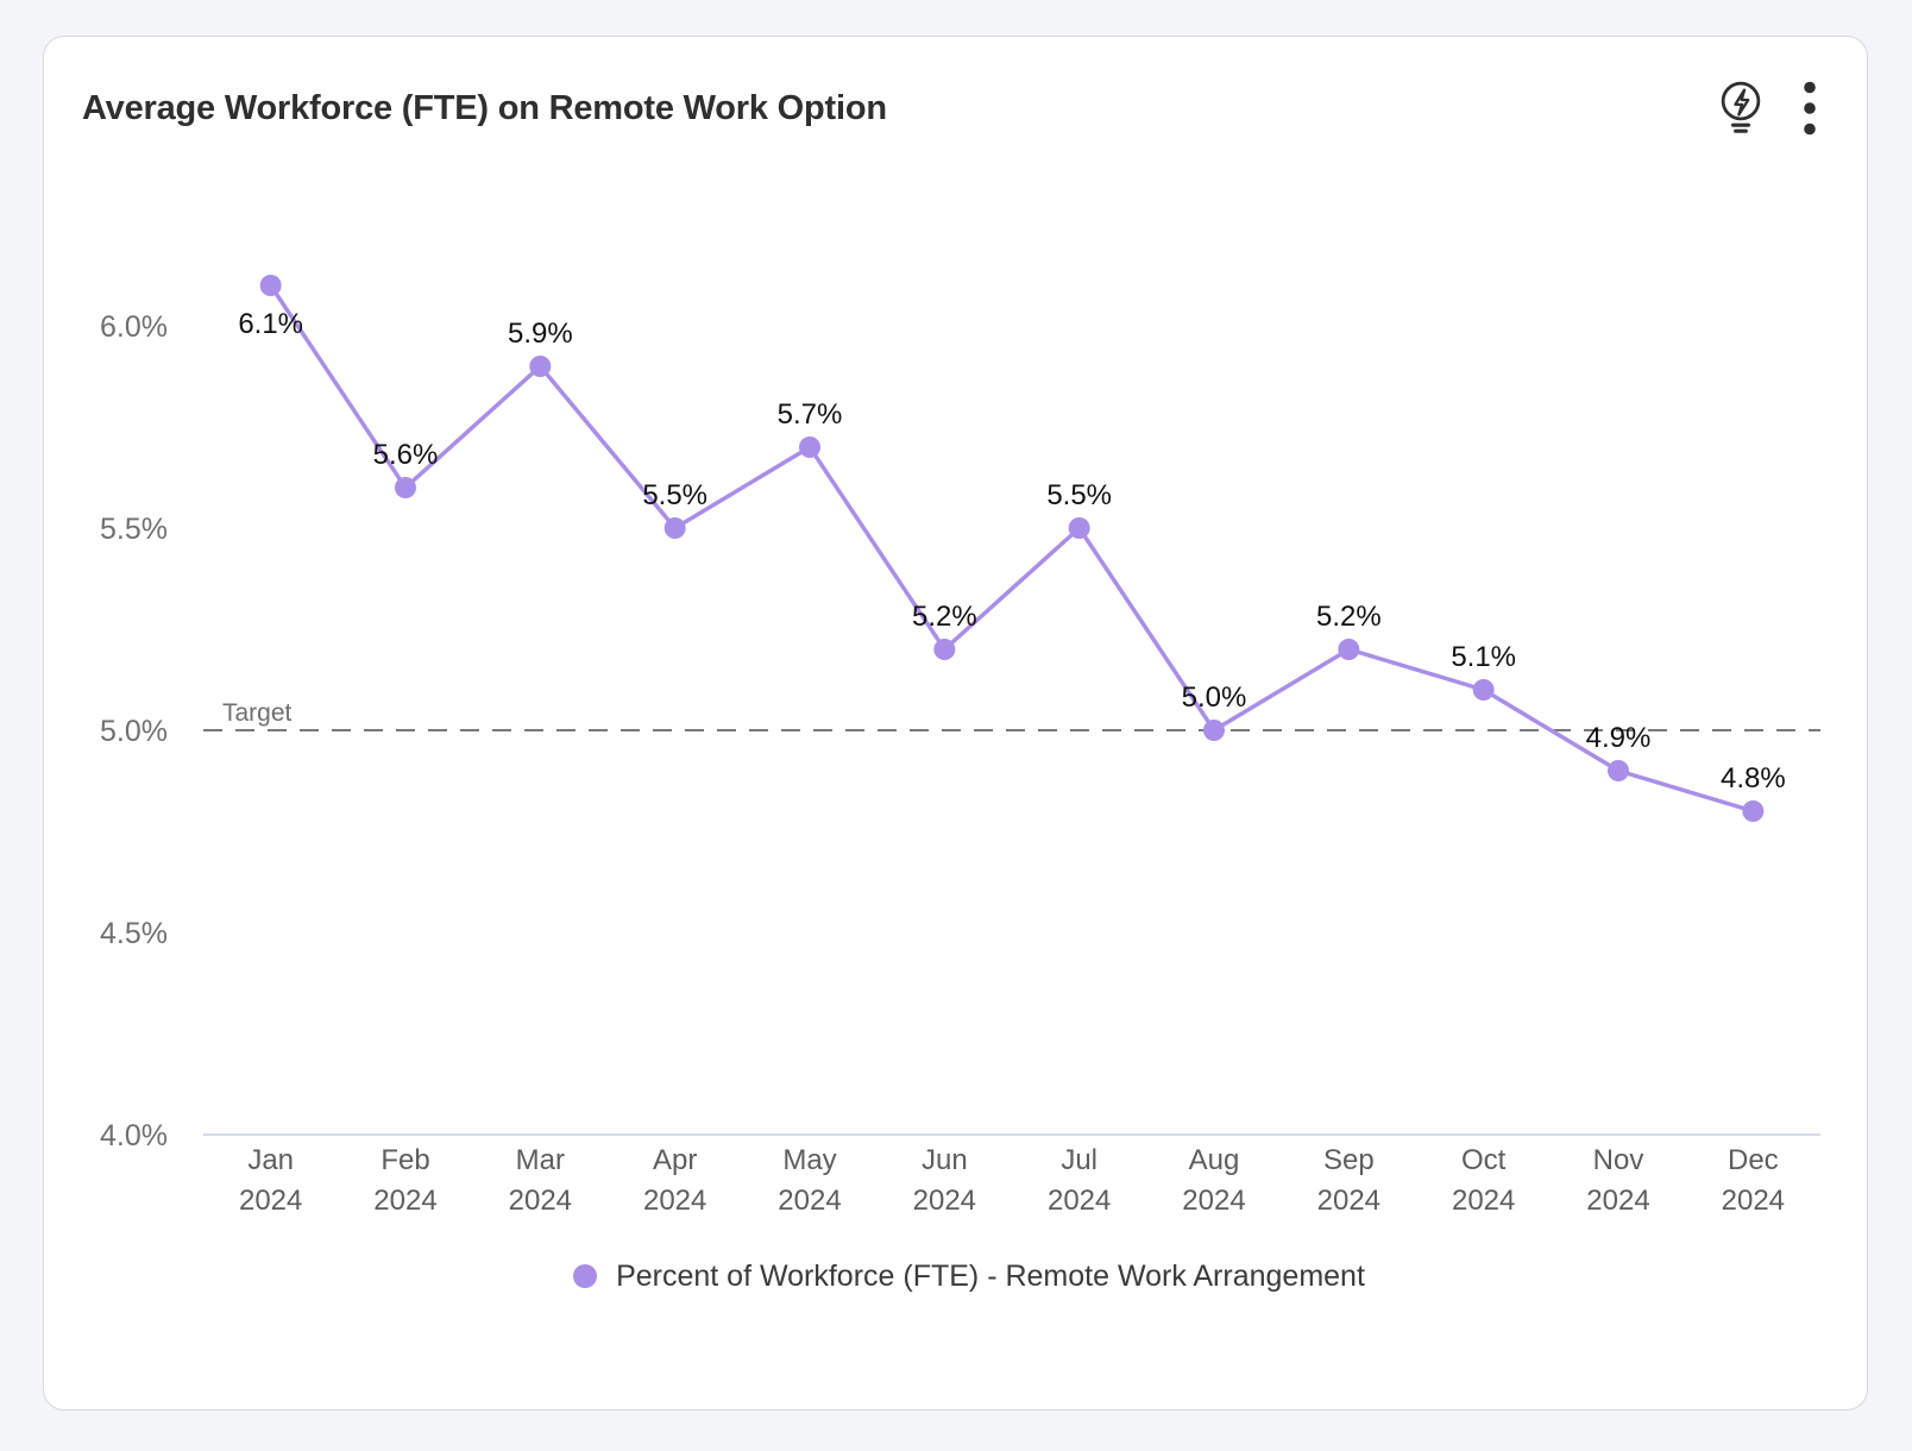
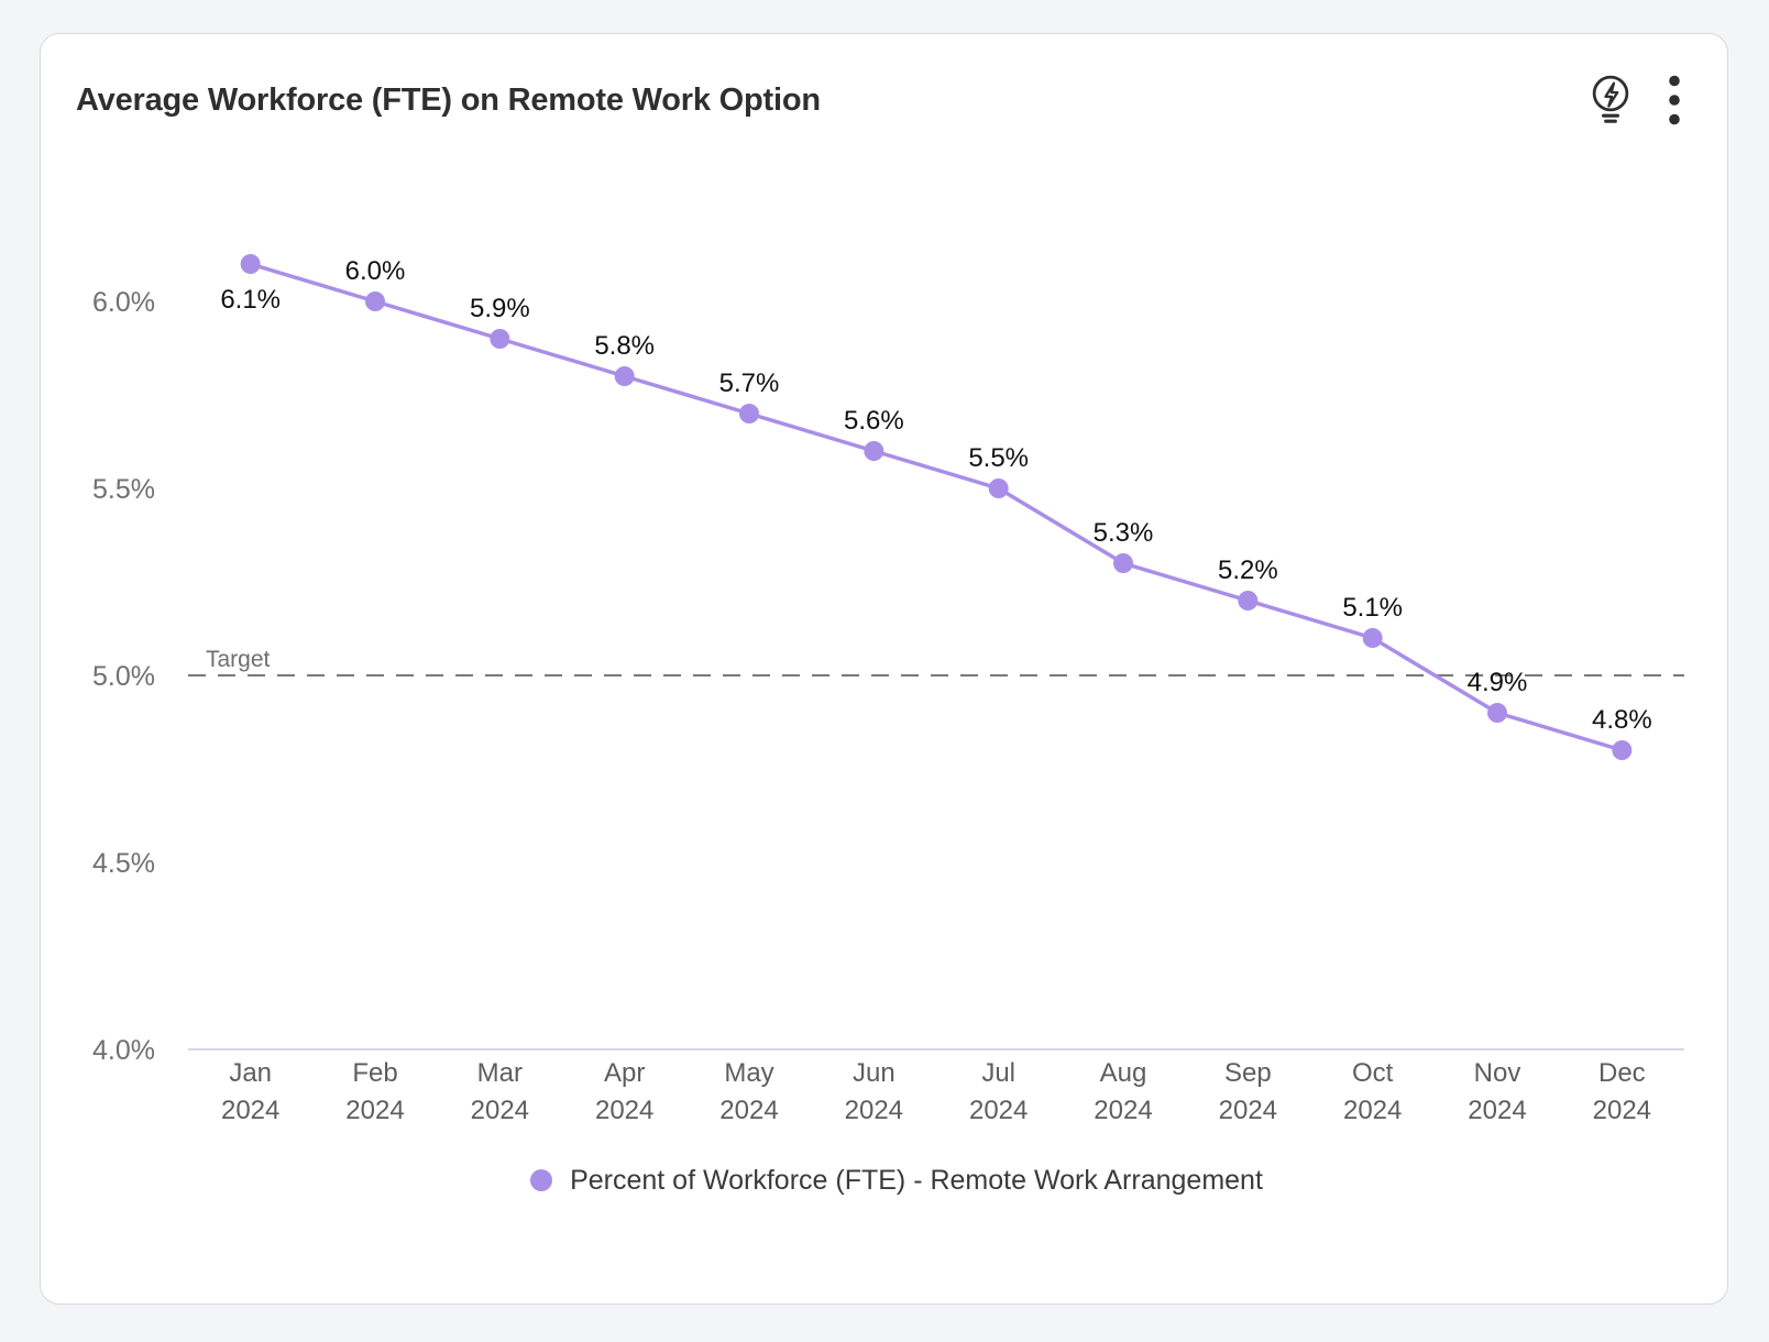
Feb 2024: 5.6% -> 6.0%
Apr 2024: 5.5% -> 5.8%
Jun 2024: 5.2% -> 5.6%
Aug 2024: 5.0% -> 5.3%
